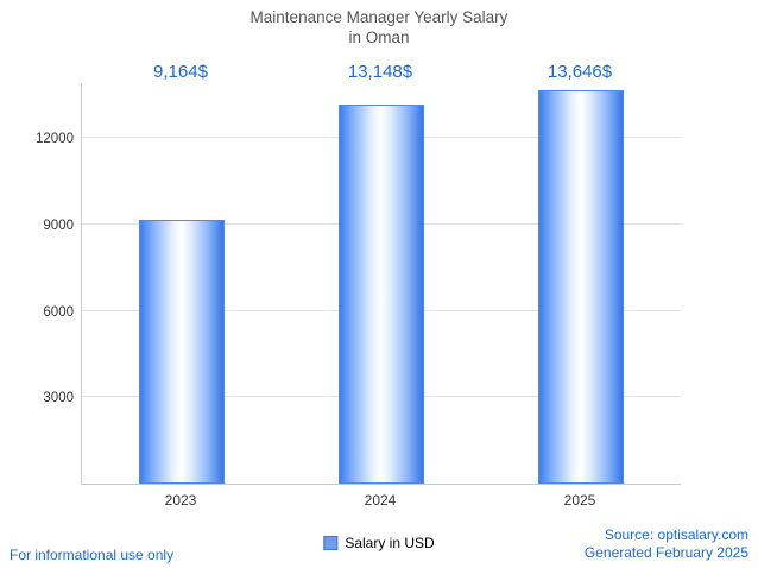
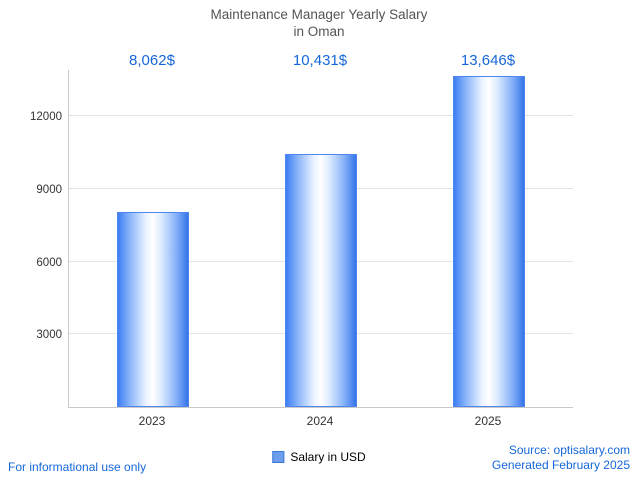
2023: 9,164 -> 8,062
2024: 13,148 -> 10,431
